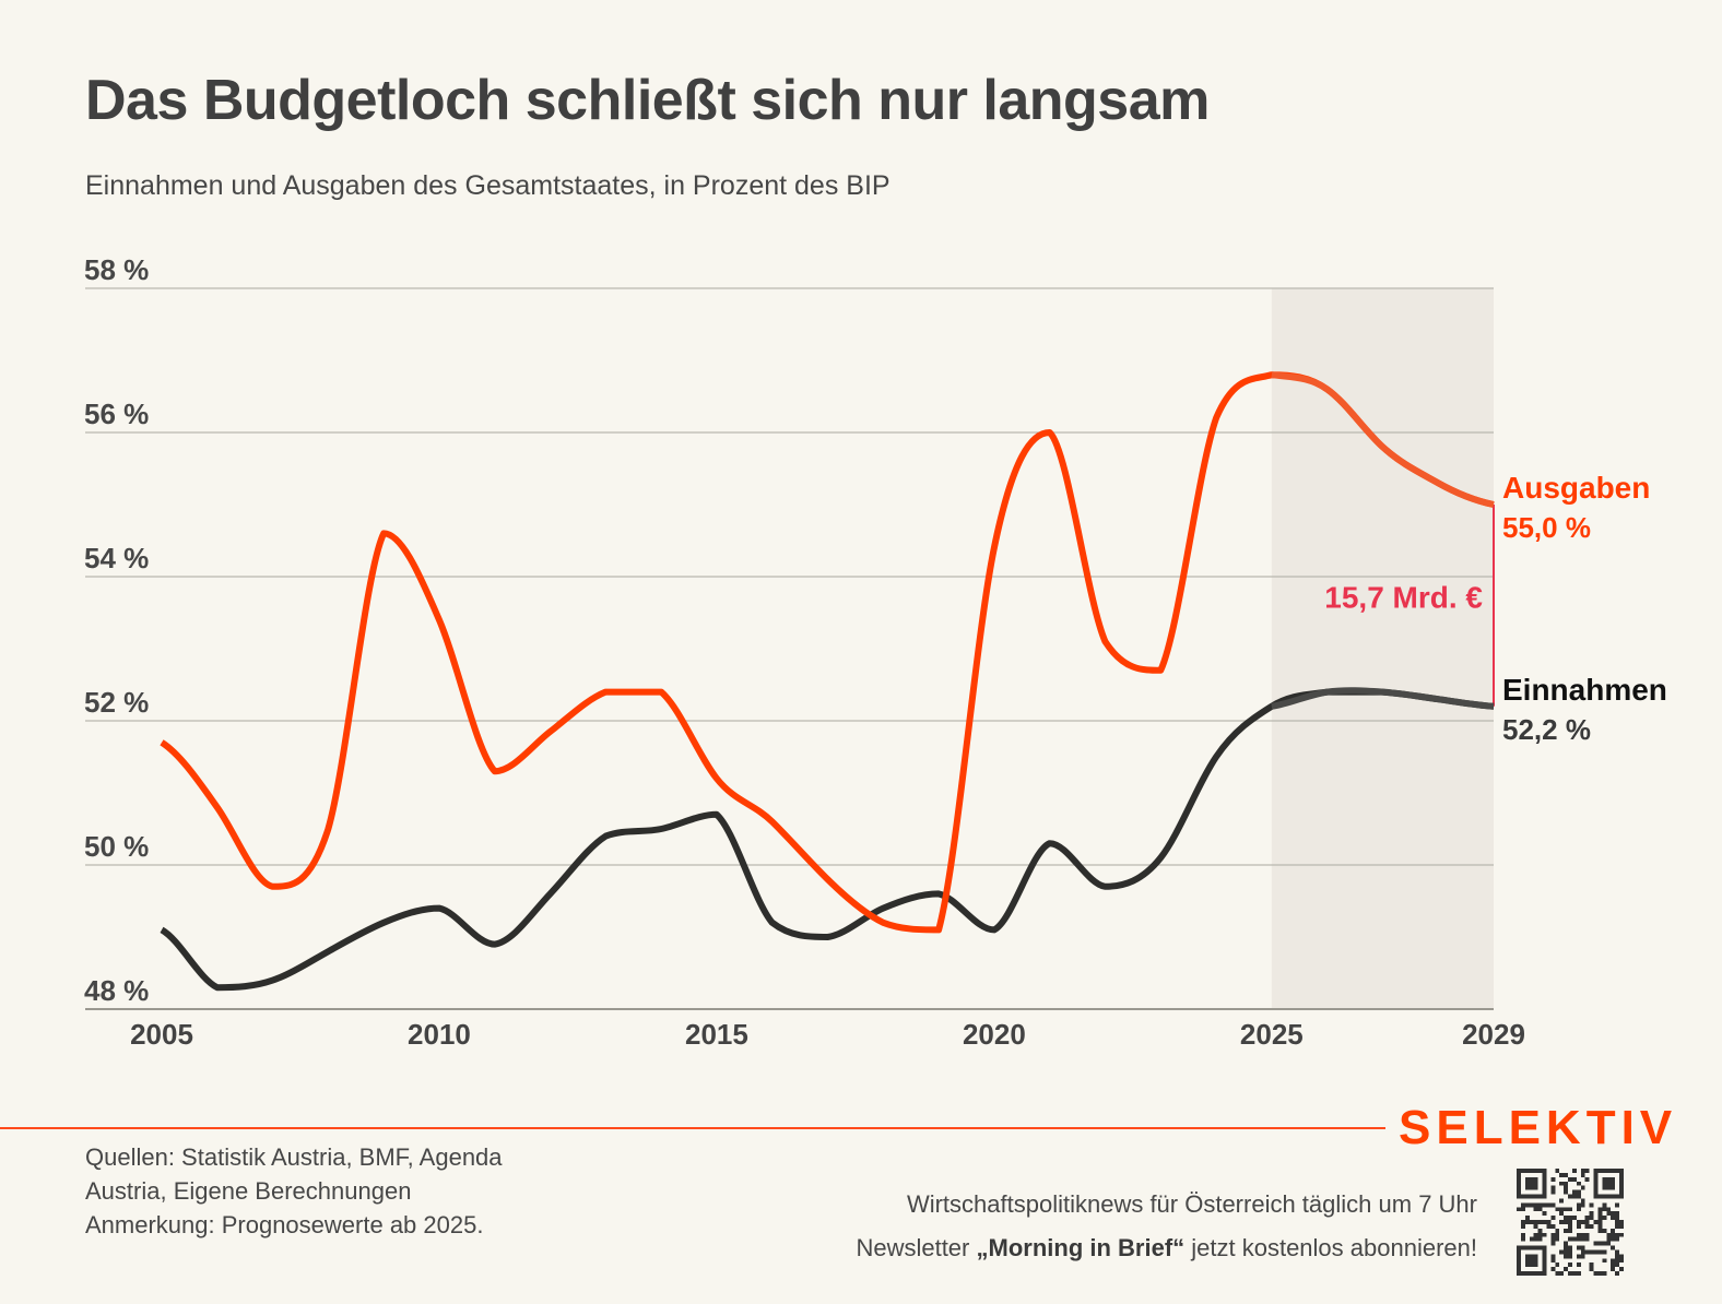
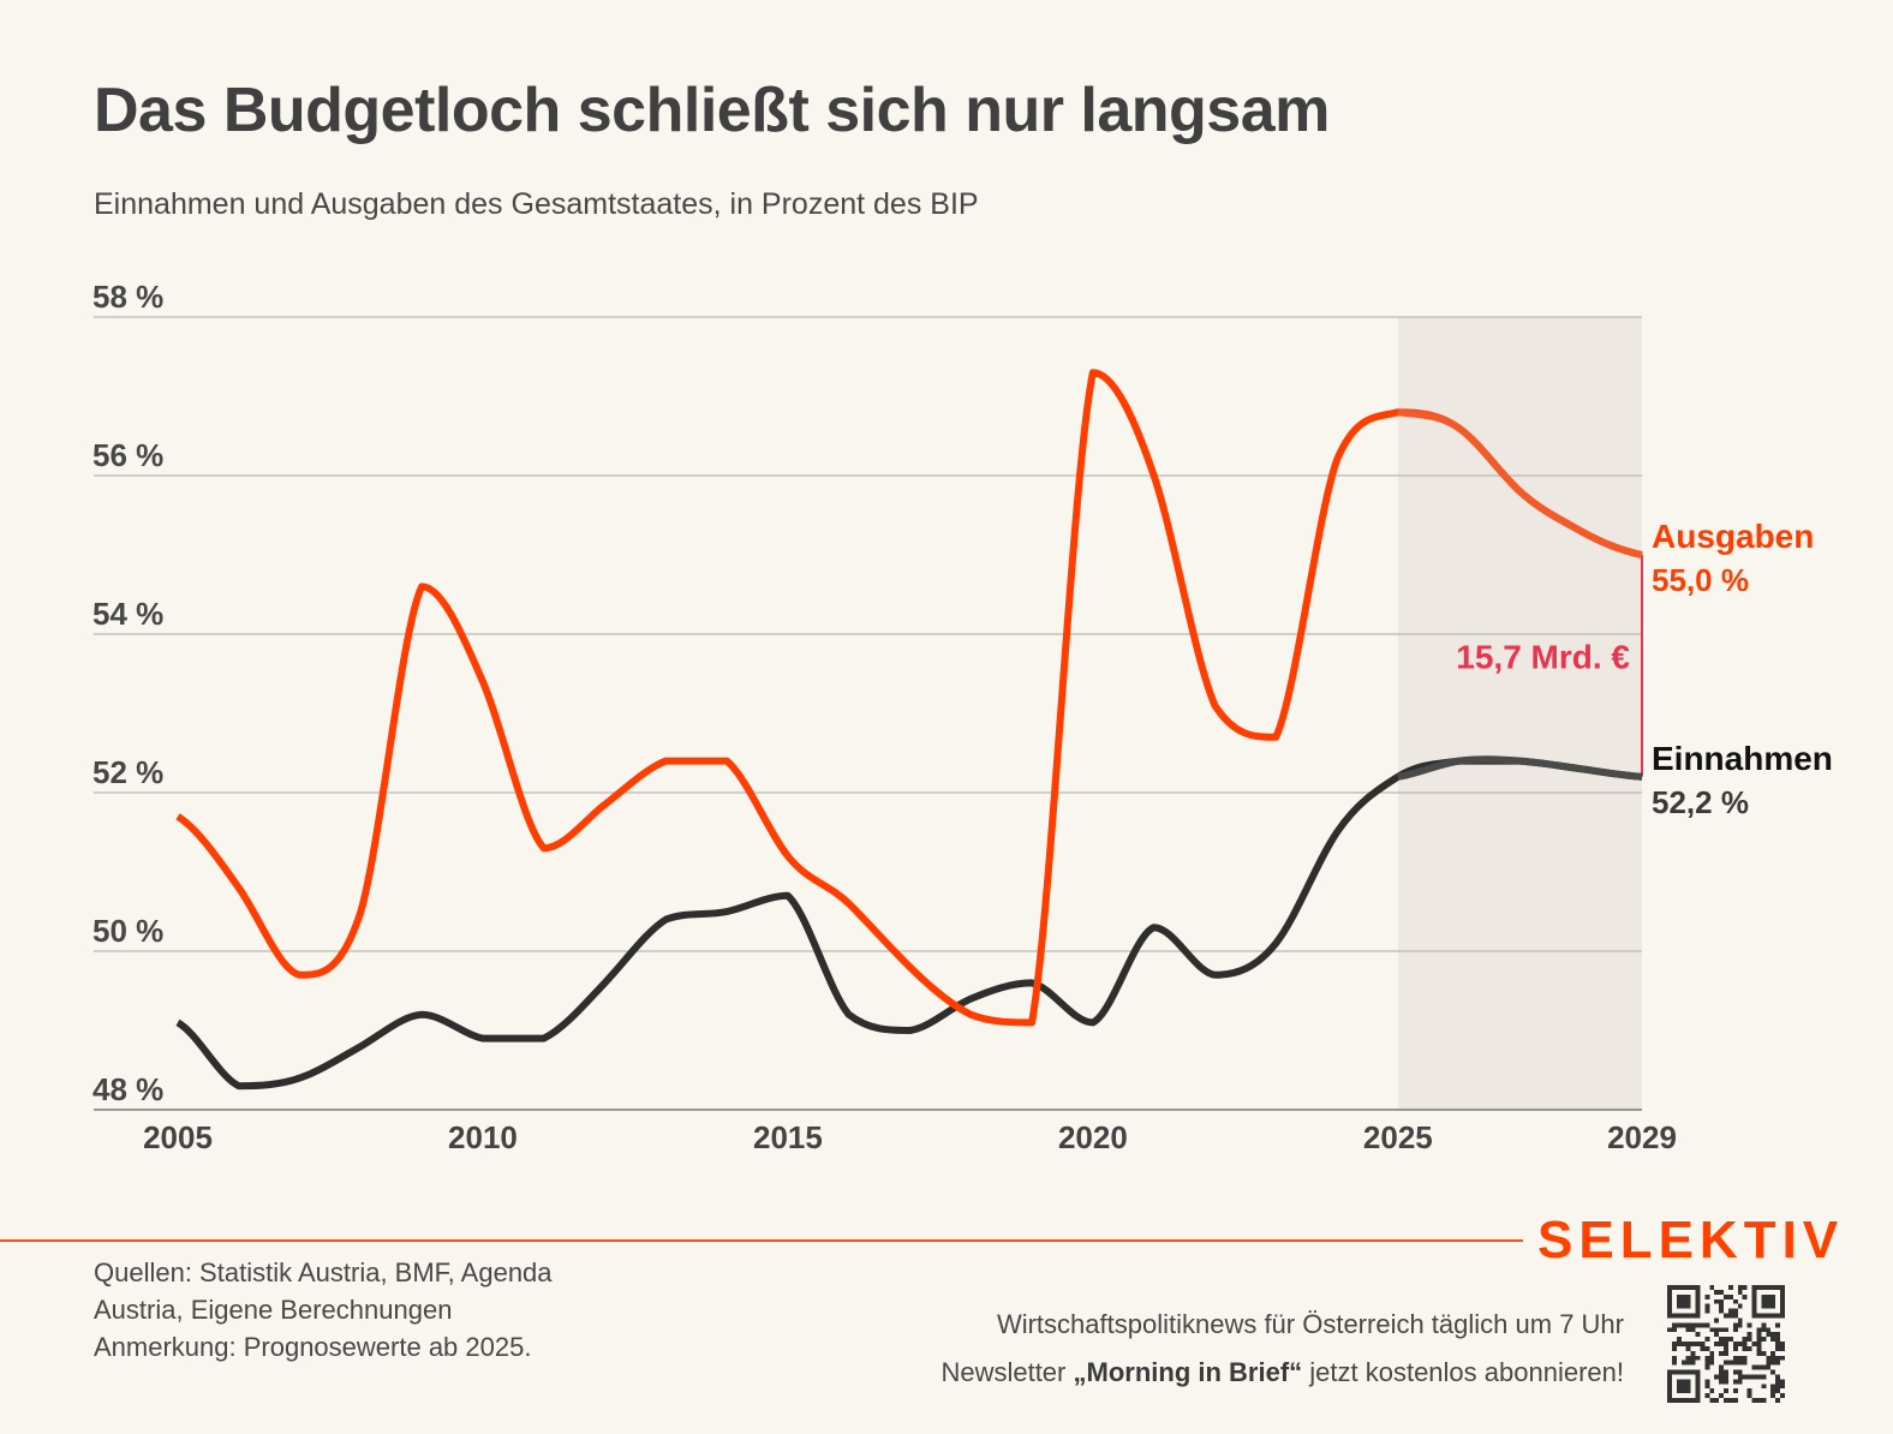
Einnahmen/2010: 49.4% -> 48.9%
Ausgaben/2020: 54.4% -> 57.3%
